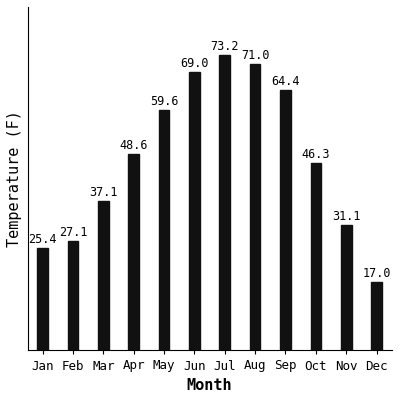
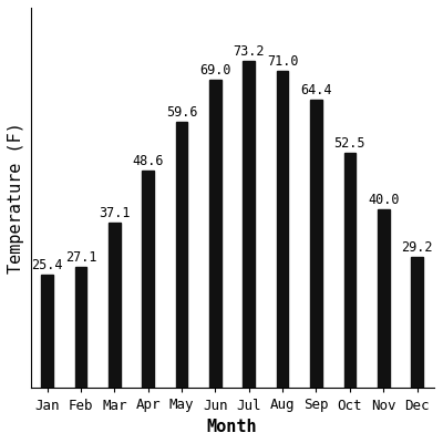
Oct: 46.3 -> 52.5
Nov: 31.1 -> 40.0
Dec: 17.0 -> 29.2
